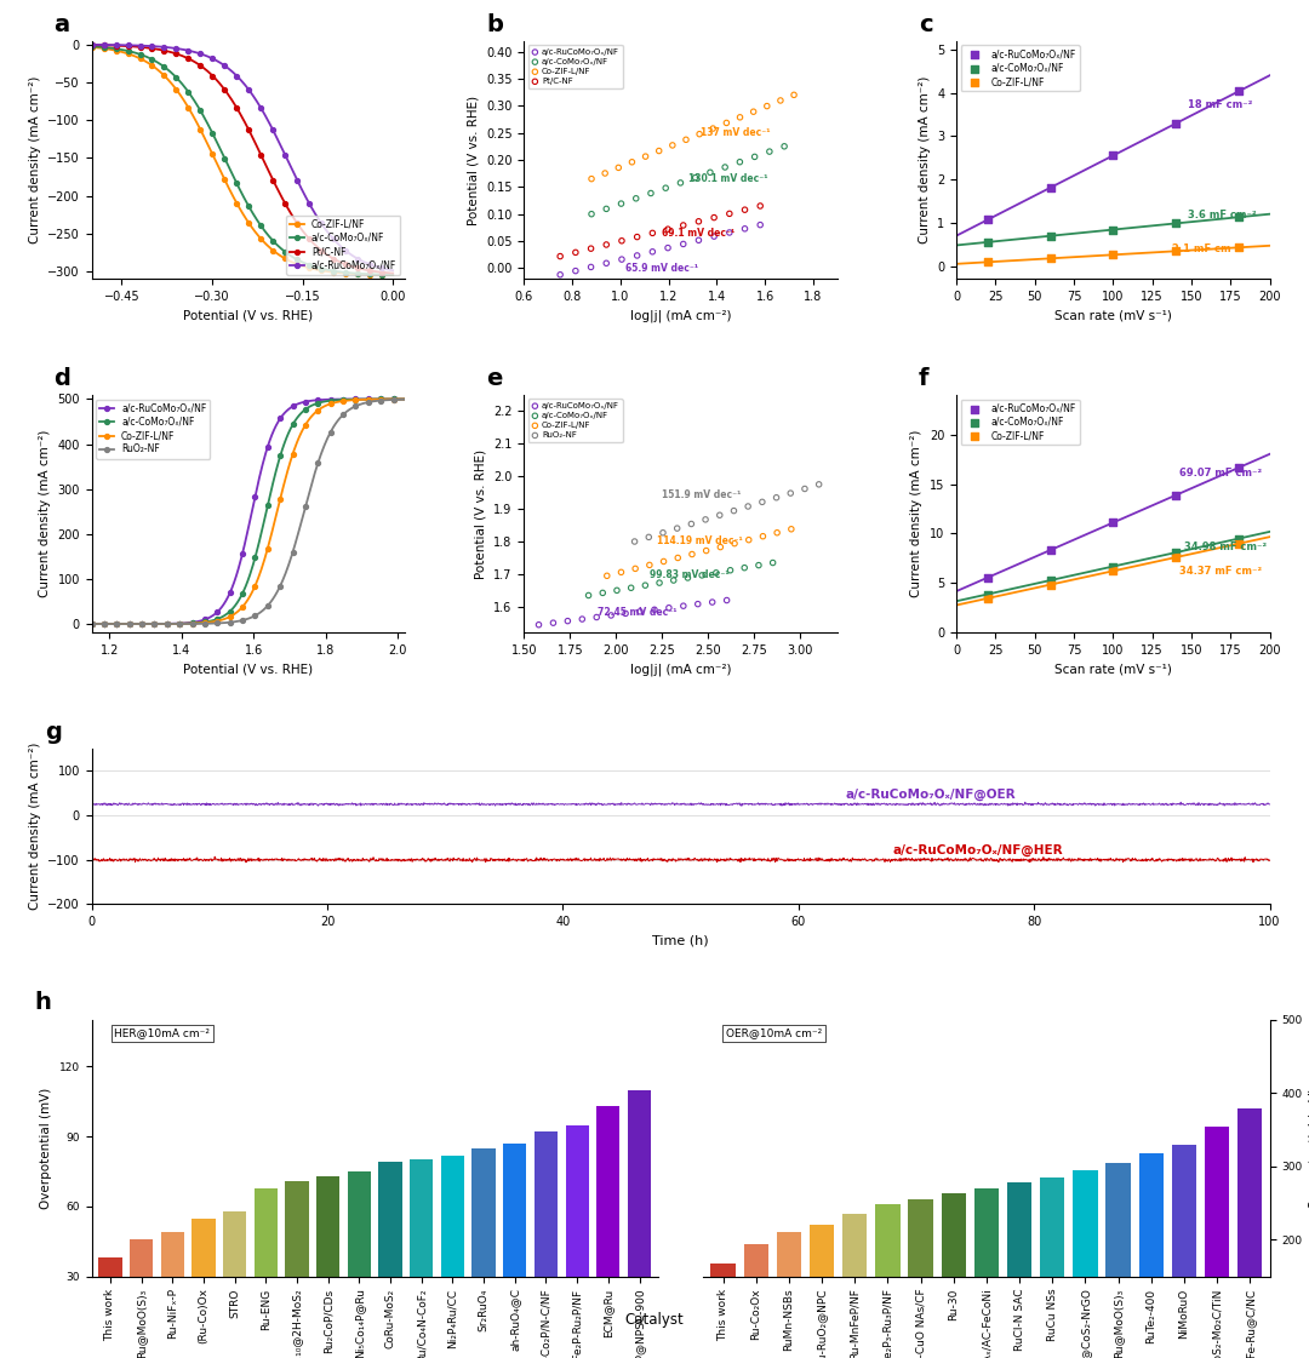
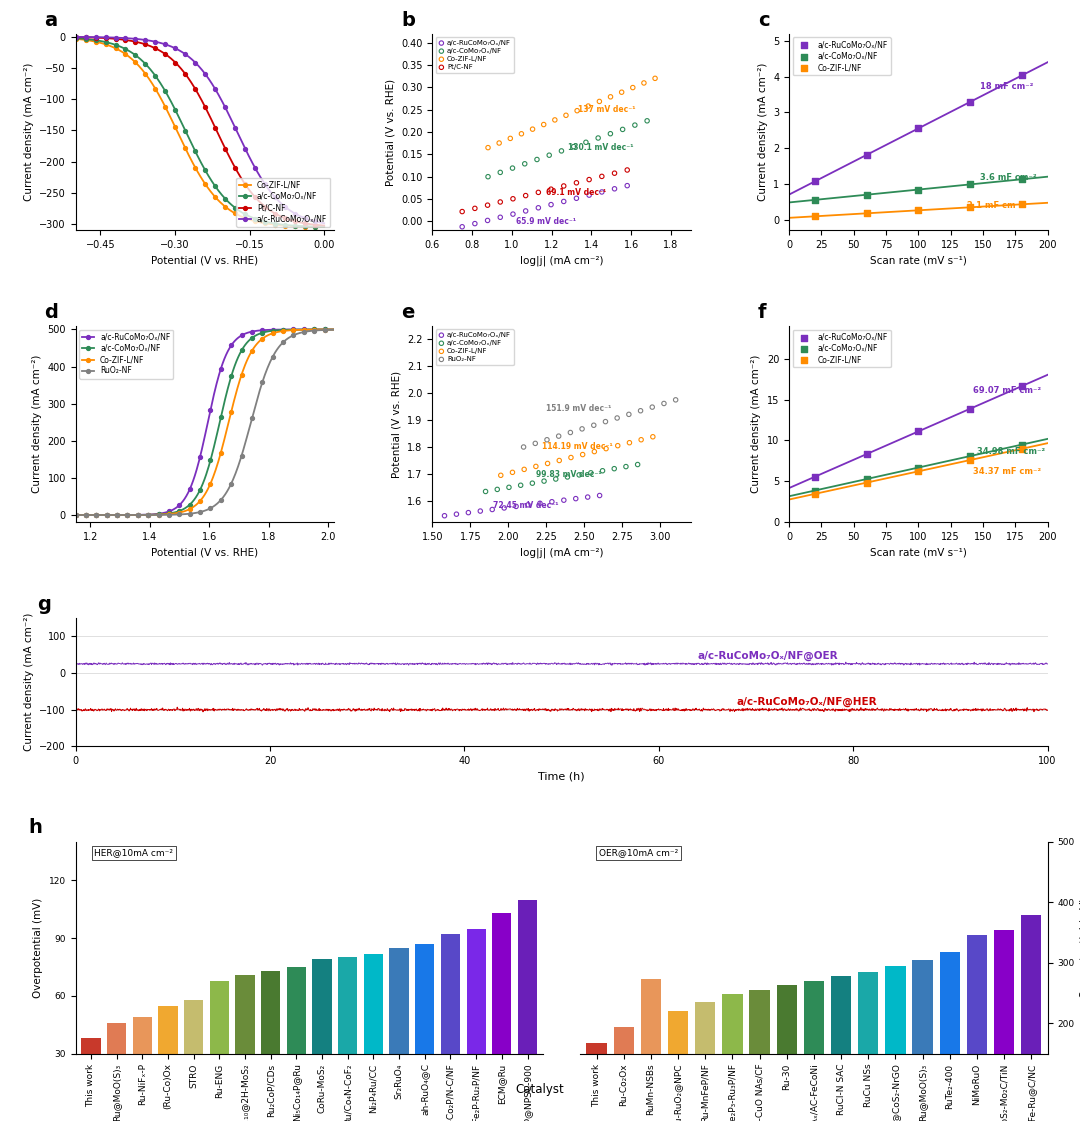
RuMn-NSBs: 210 -> 274
NiMoRuO: 330 -> 346
